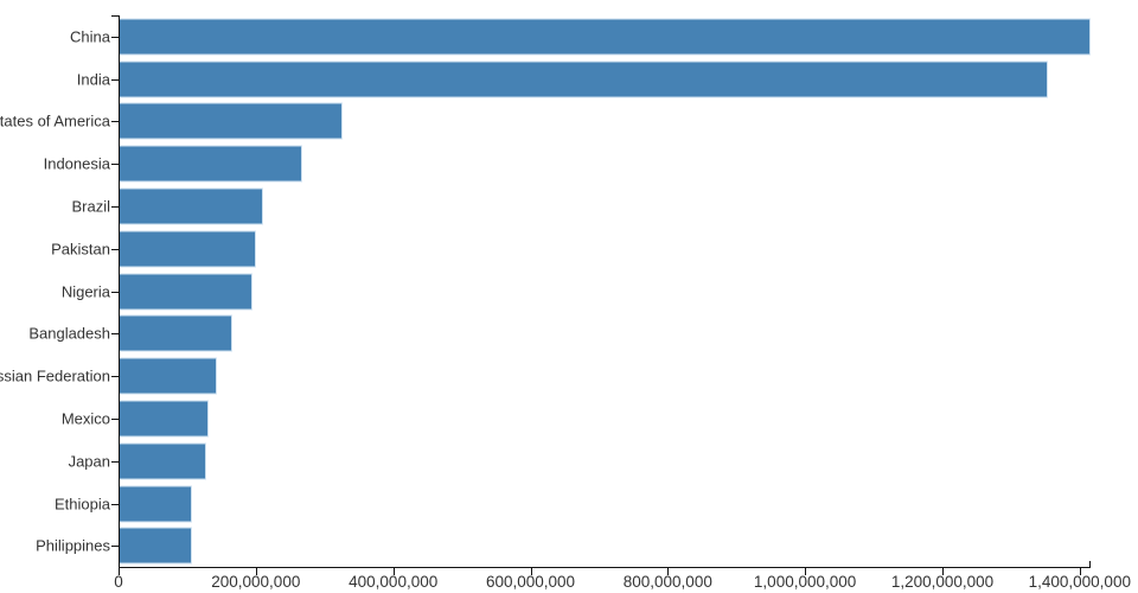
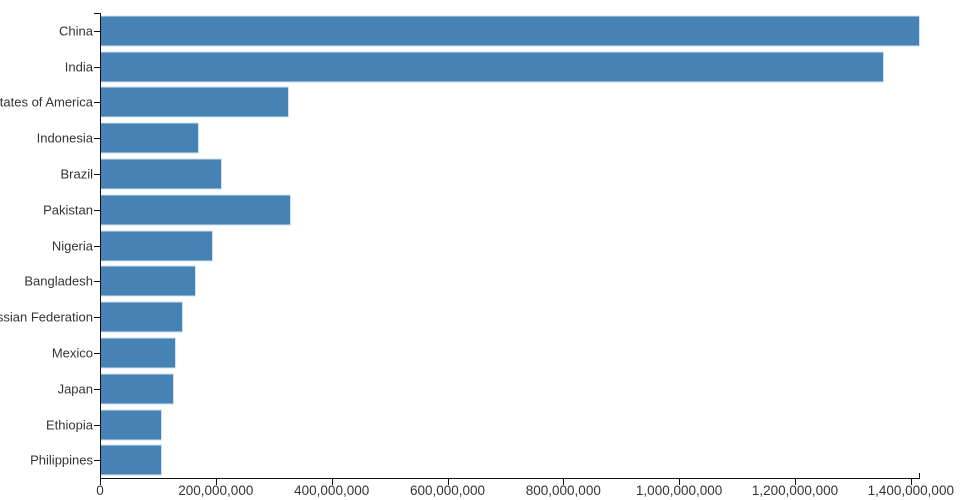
Indonesia: 270000000 -> 170000000
Pakistan: 200000000 -> 330000000
